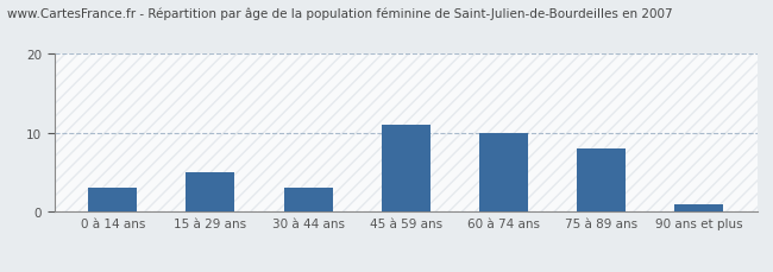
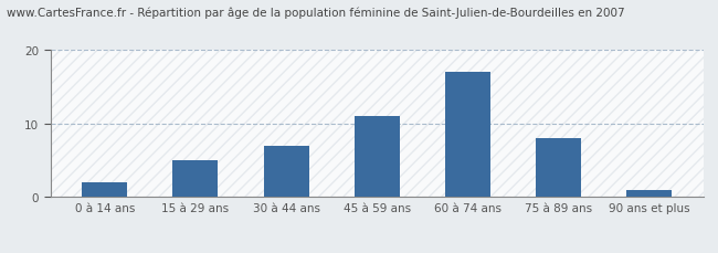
0 à 14 ans: 3 -> 2
30 à 44 ans: 3 -> 7
60 à 74 ans: 10 -> 17
